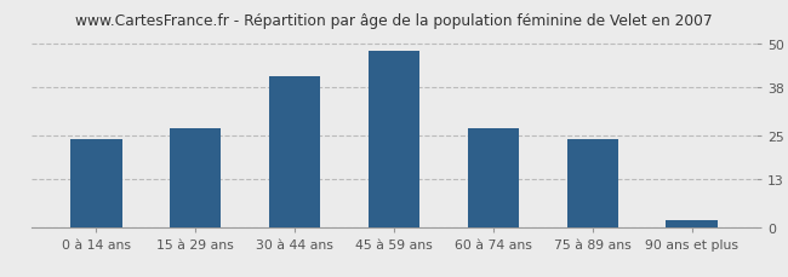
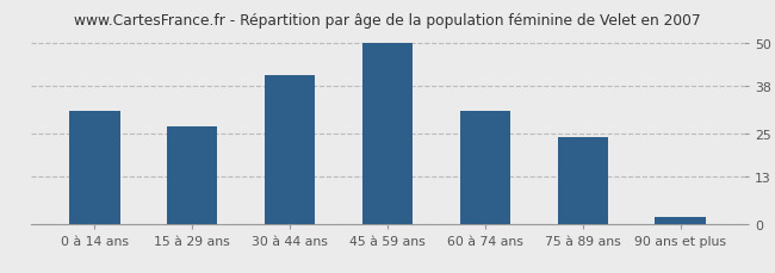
0 à 14 ans: 24 -> 31
45 à 59 ans: 48 -> 50
60 à 74 ans: 27 -> 31
